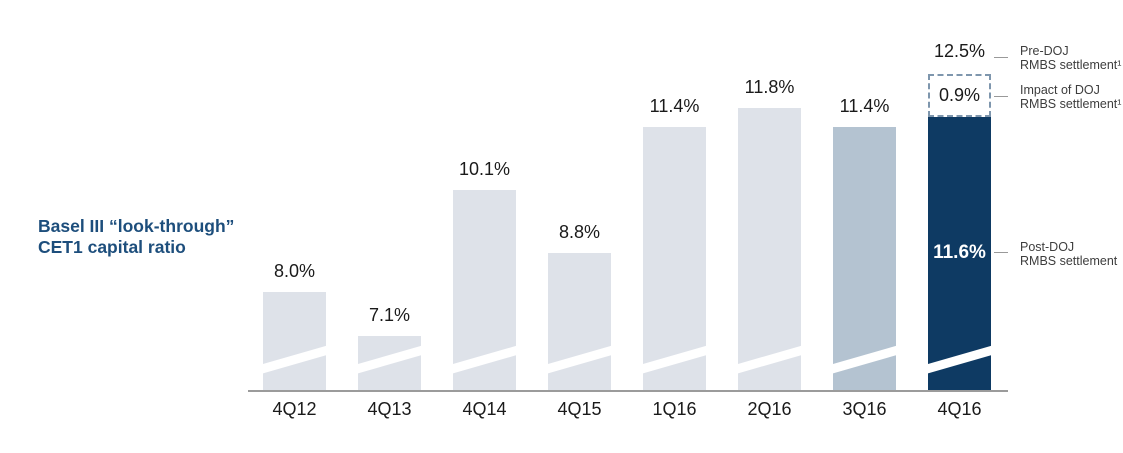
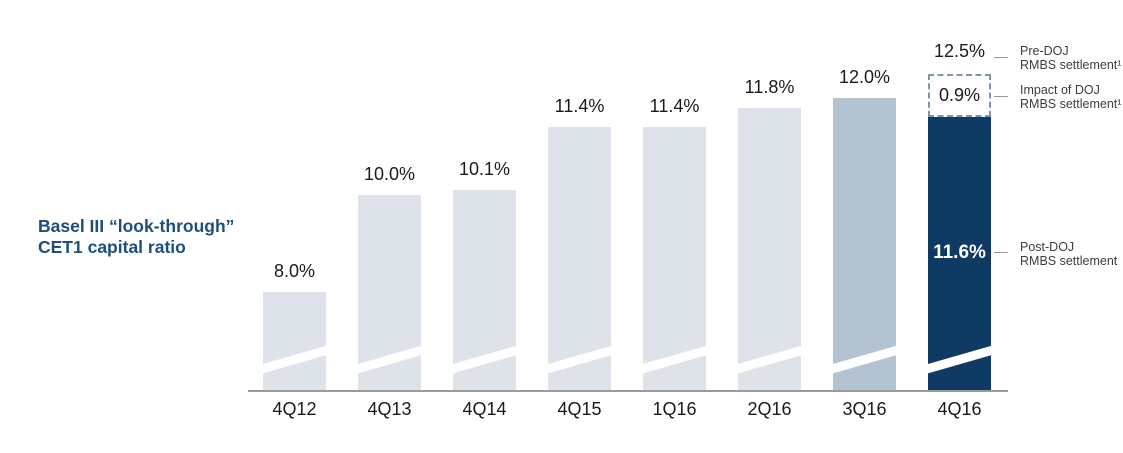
4Q13: 7.1% -> 10.0%
4Q15: 8.8% -> 11.4%
3Q16: 11.4% -> 12.0%
